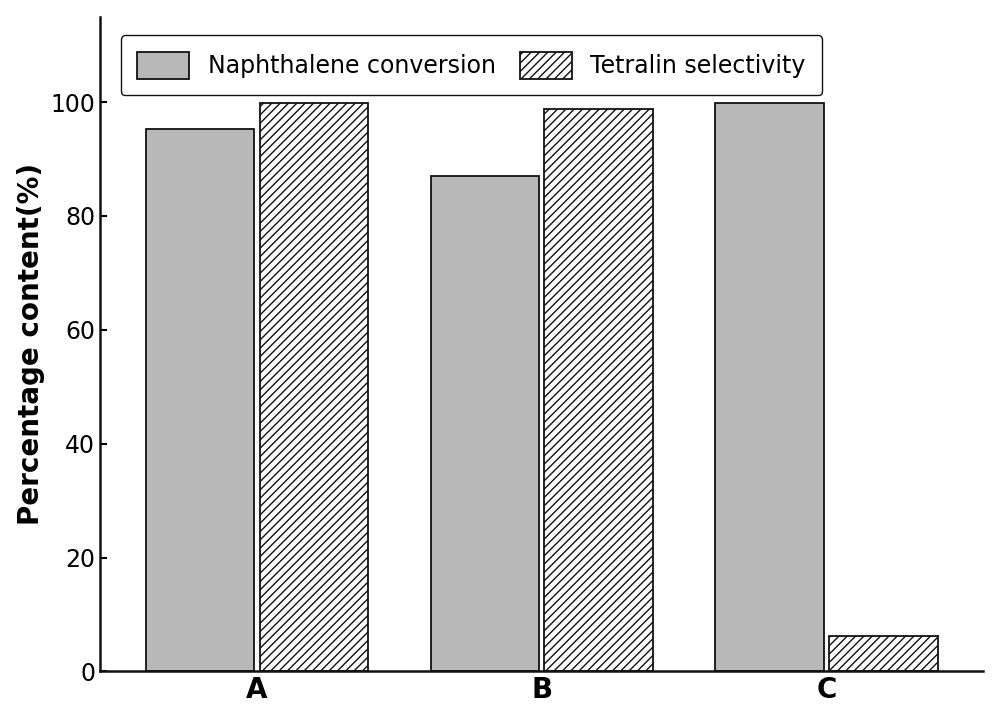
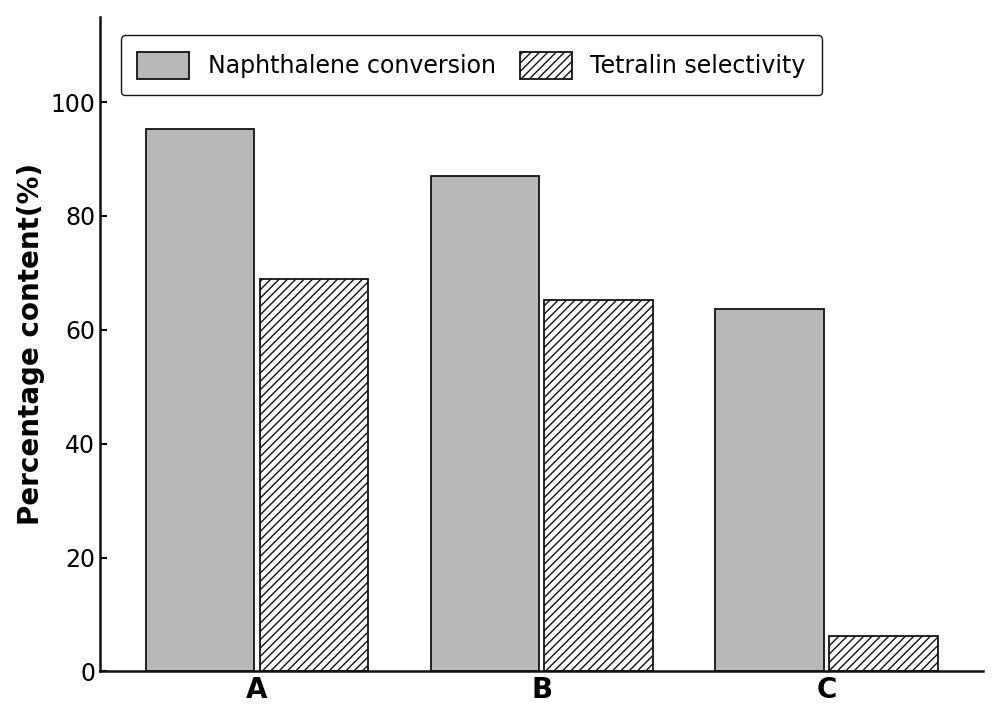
Tetralin selectivity/A: 99.8 -> 69.0
Tetralin selectivity/B: 98.8 -> 65.2
Naphthalene conversion/C: 99.8 -> 63.6
